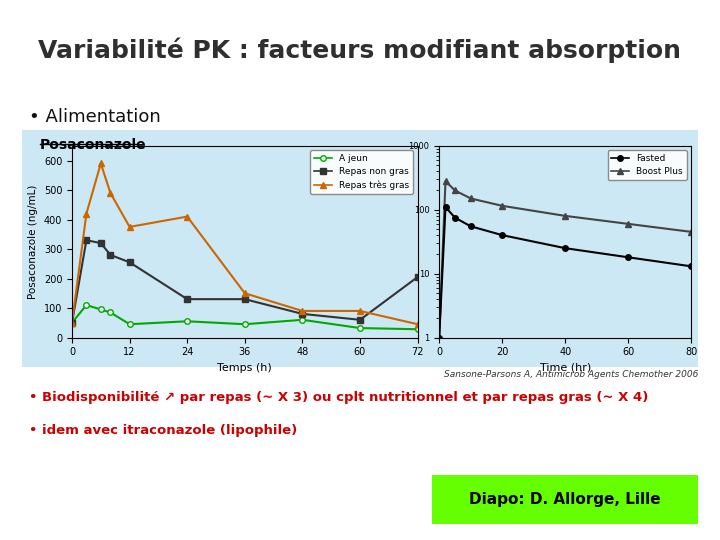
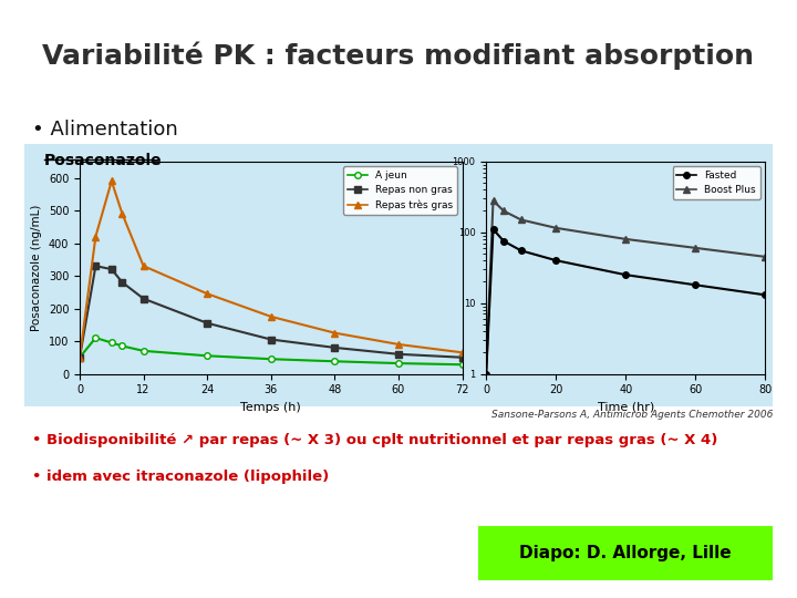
A jeun/12: 45 -> 70
Repas non gras/12: 255 -> 230
Repas très gras/12: 375 -> 330
Repas non gras/24: 130 -> 155
Repas très gras/24: 410 -> 245
Repas non gras/36: 130 -> 105
Repas très gras/36: 150 -> 175
A jeun/48: 60 -> 38
Repas très gras/48: 90 -> 125
Repas non gras/72: 205 -> 50
Repas très gras/72: 45 -> 65
